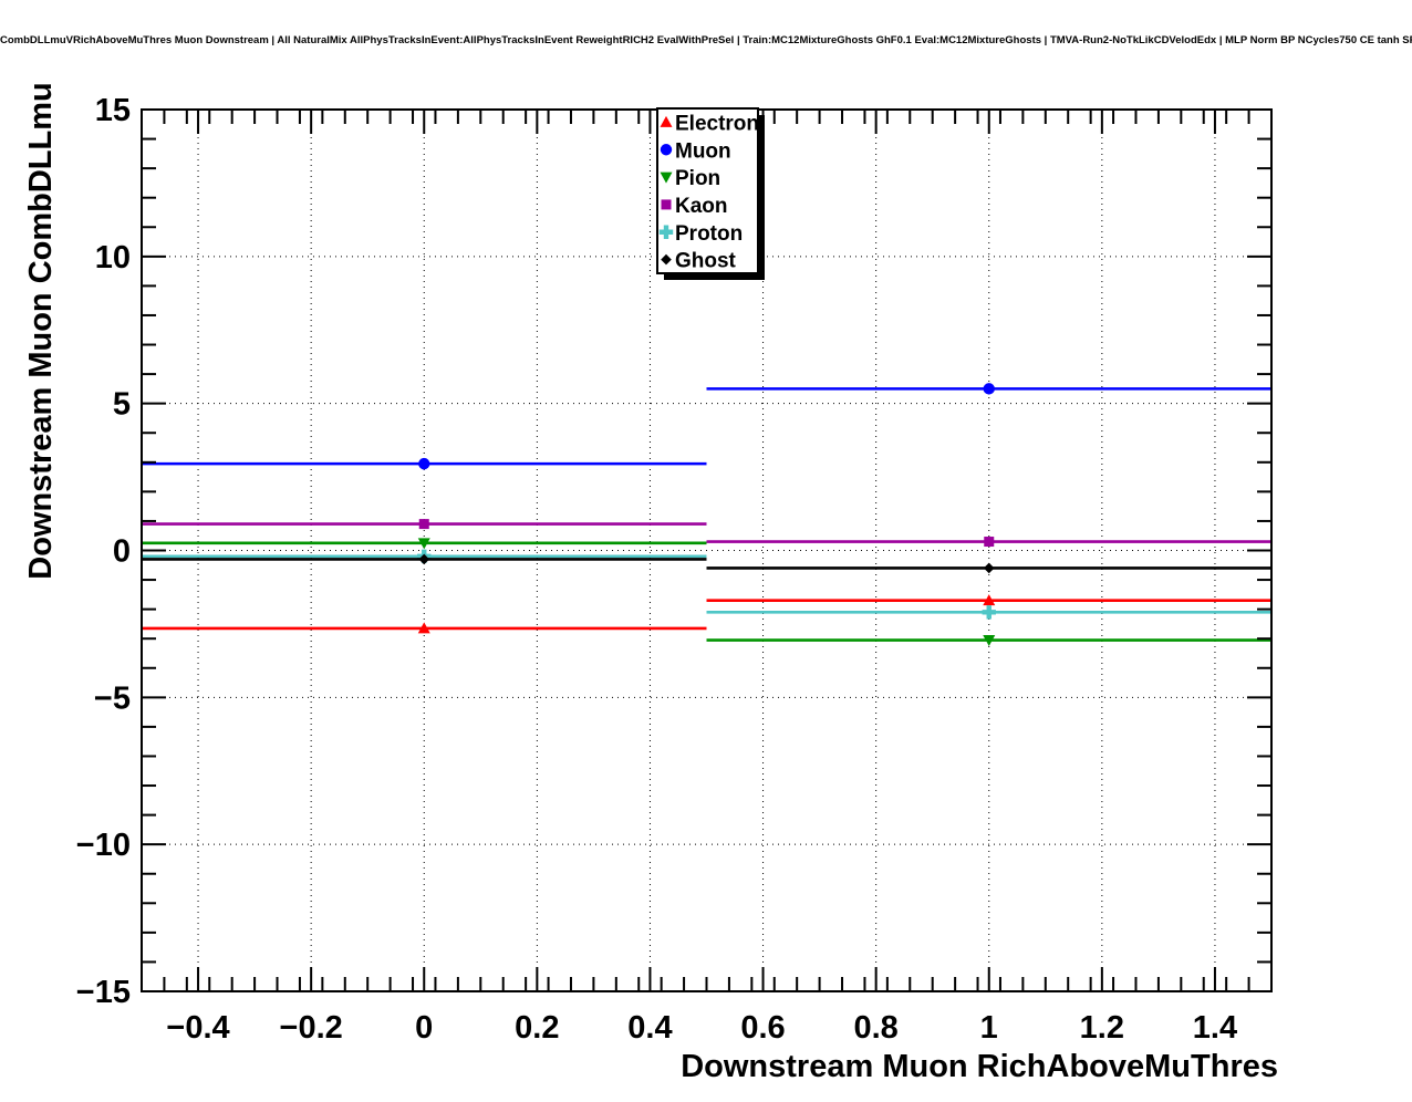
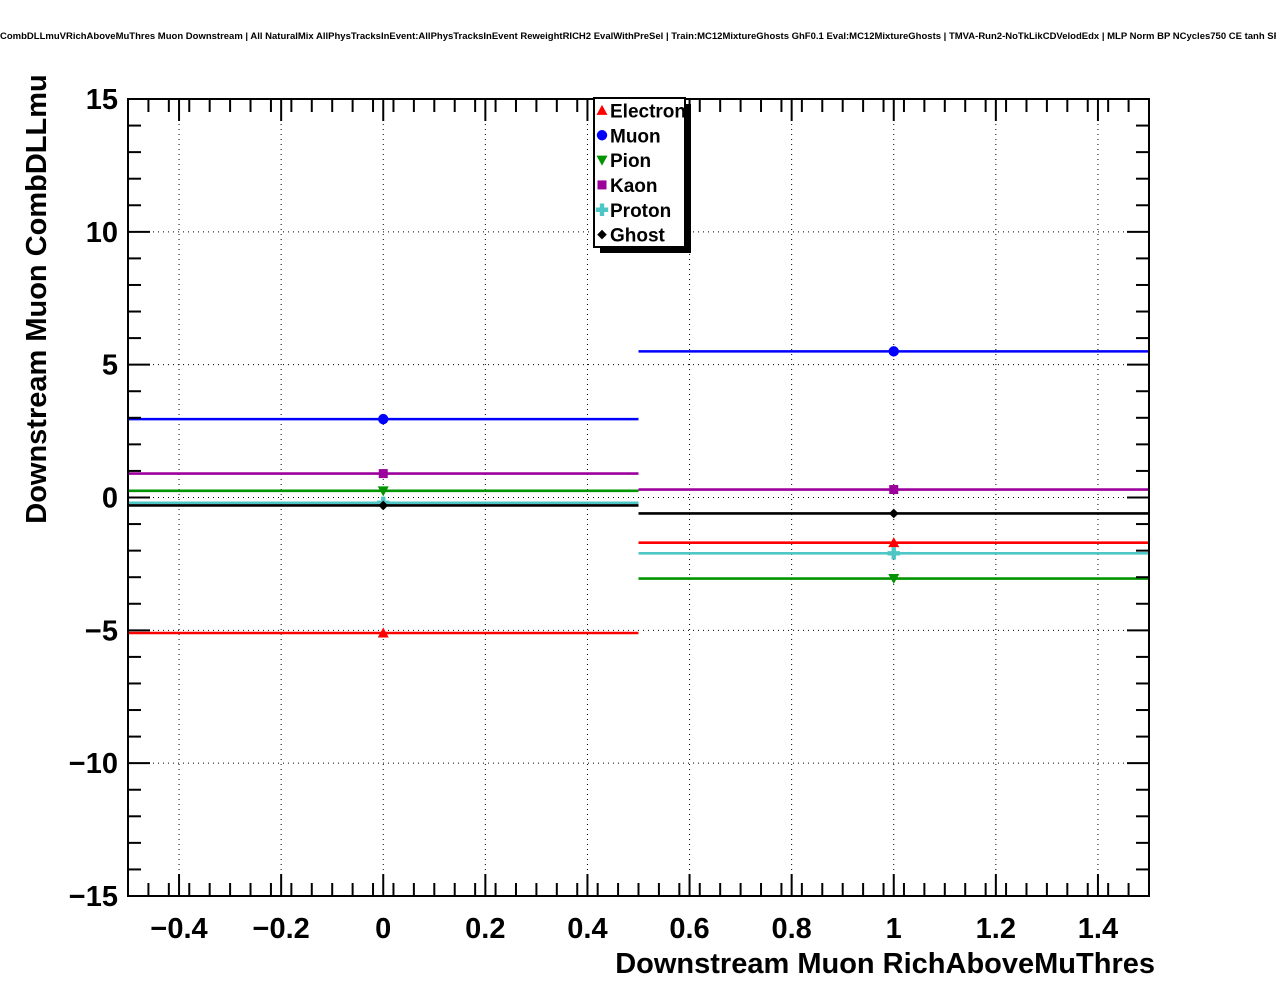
Electron/0: -2,6 -> -5,1
